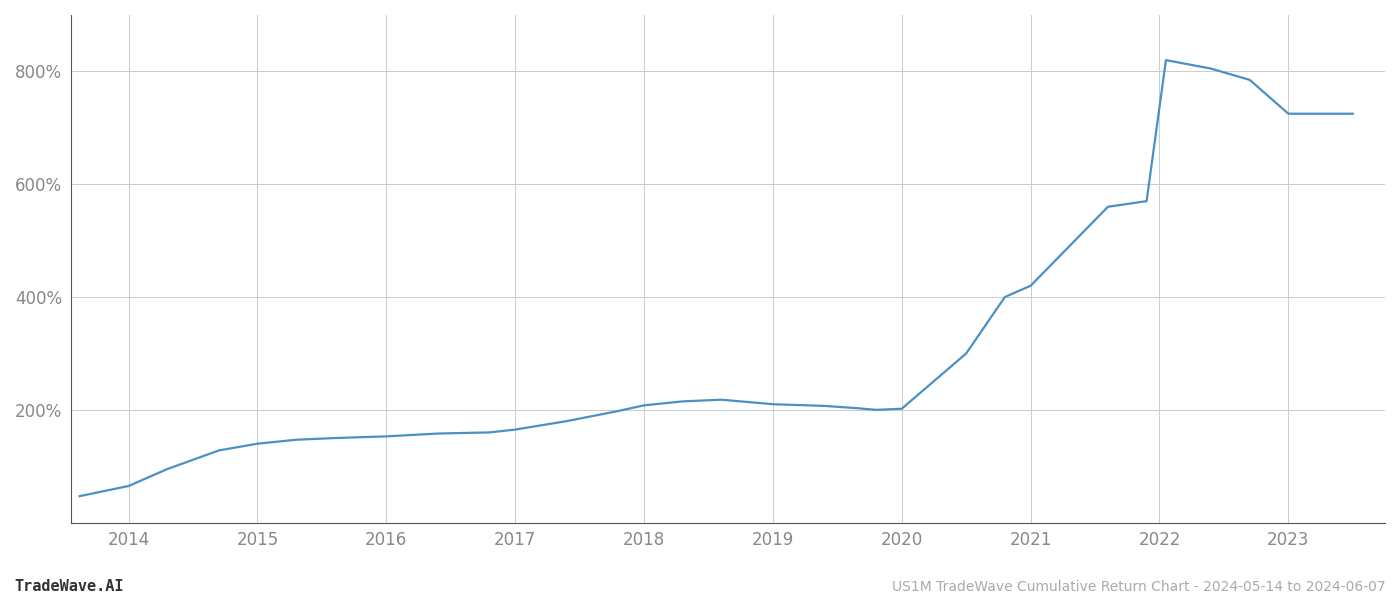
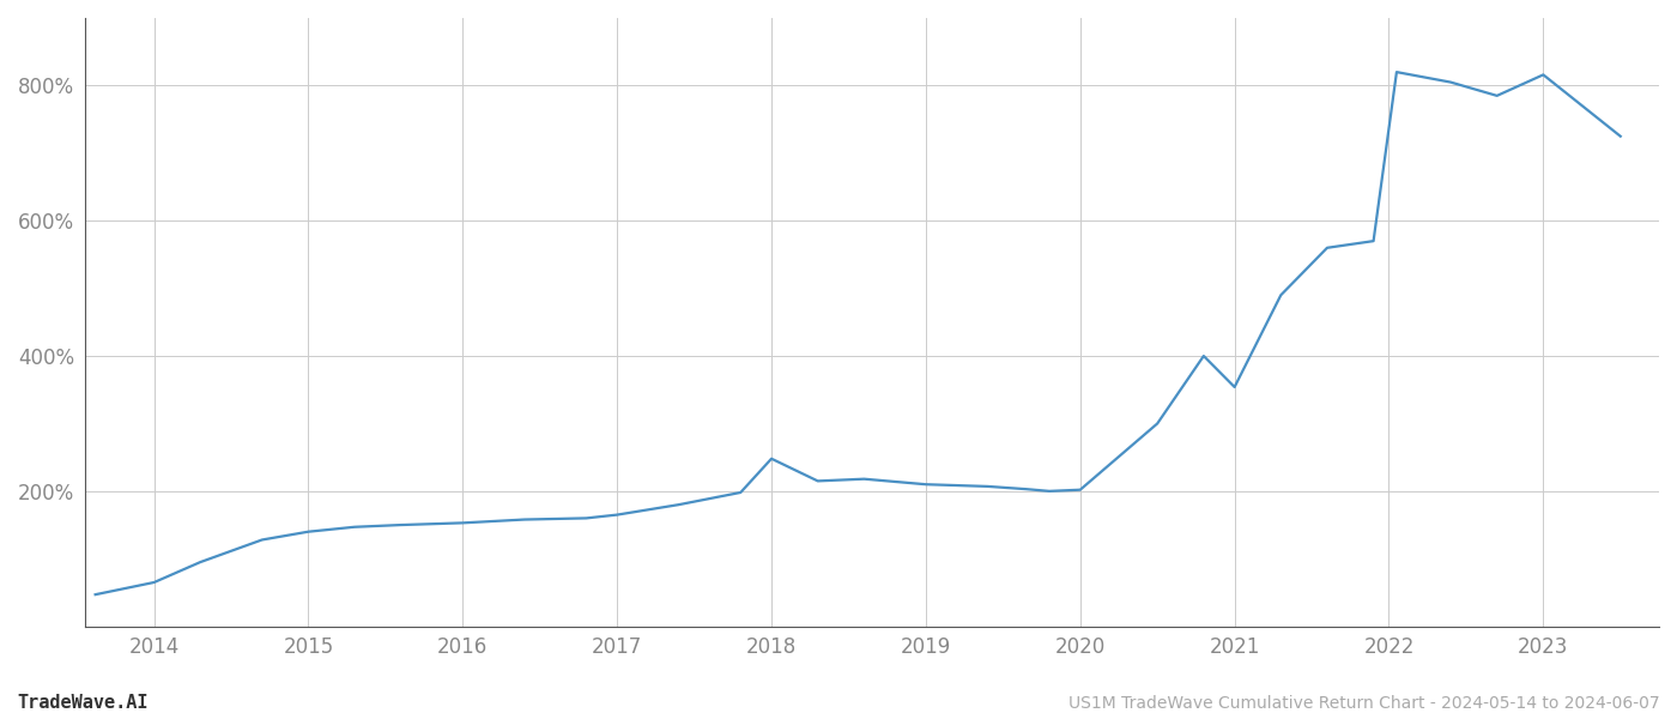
2018: 208% -> 248%
2021: 420% -> 354%
2023: 725% -> 816%
